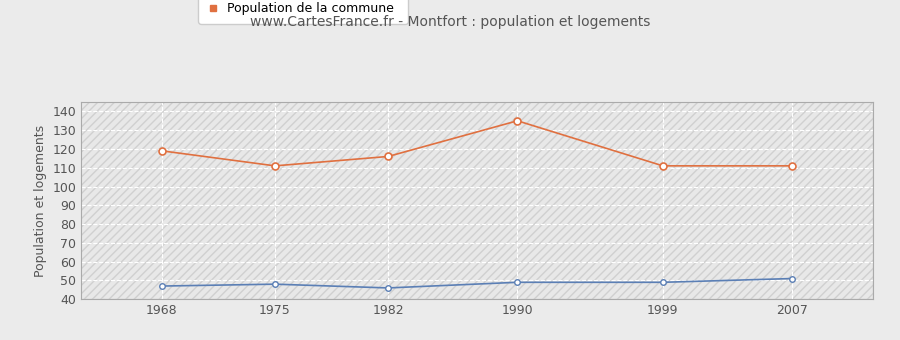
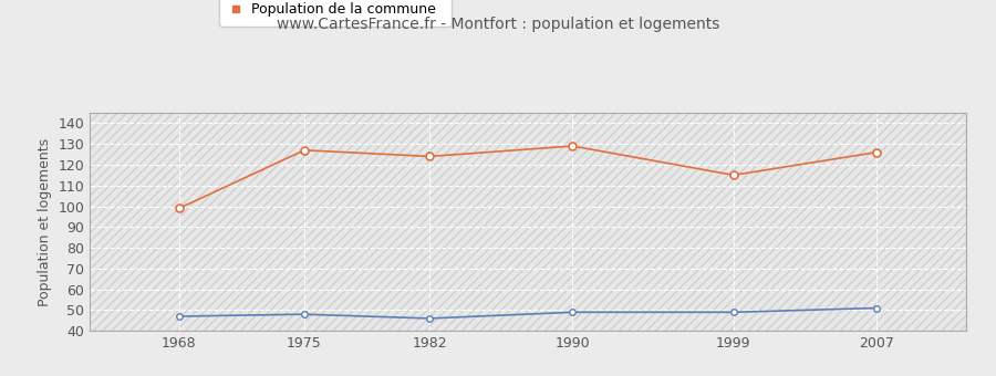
Population de la commune/1968: 119 -> 99
Population de la commune/1975: 111 -> 127
Population de la commune/1982: 116 -> 124
Population de la commune/1990: 135 -> 129
Population de la commune/1999: 111 -> 115
Population de la commune/2007: 111 -> 126
